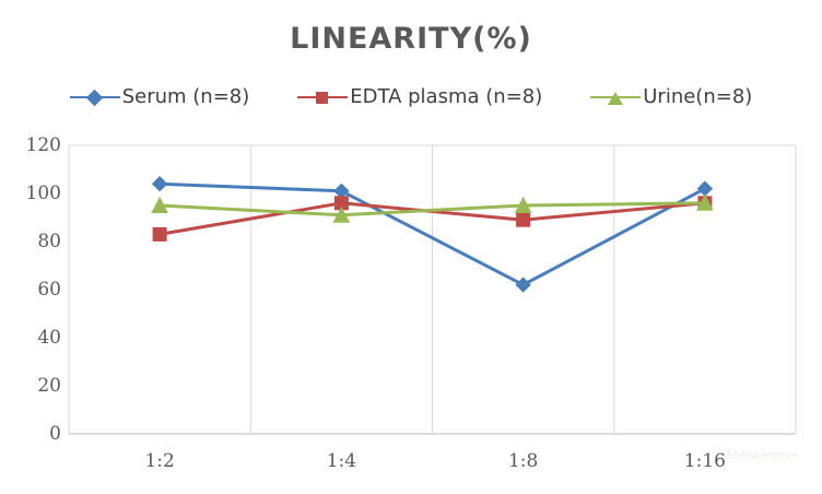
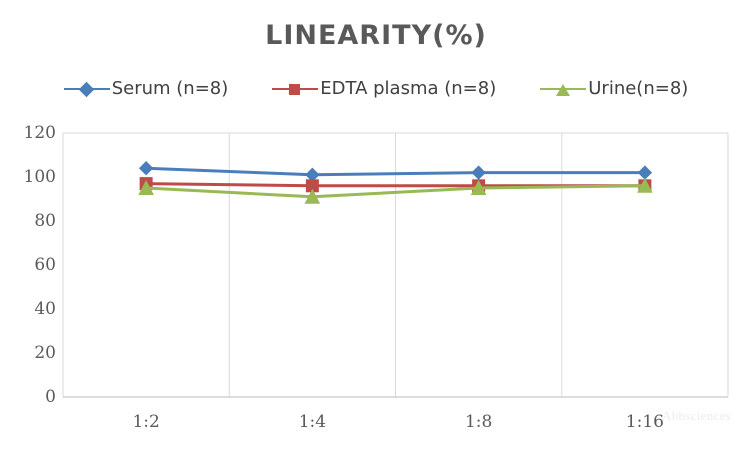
EDTA plasma (n=8)/1:2: 83 -> 97
Serum (n=8)/1:8: 62 -> 102
EDTA plasma (n=8)/1:8: 89 -> 96
